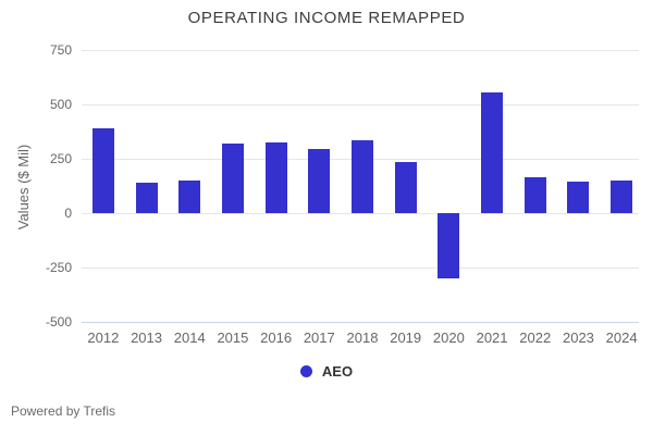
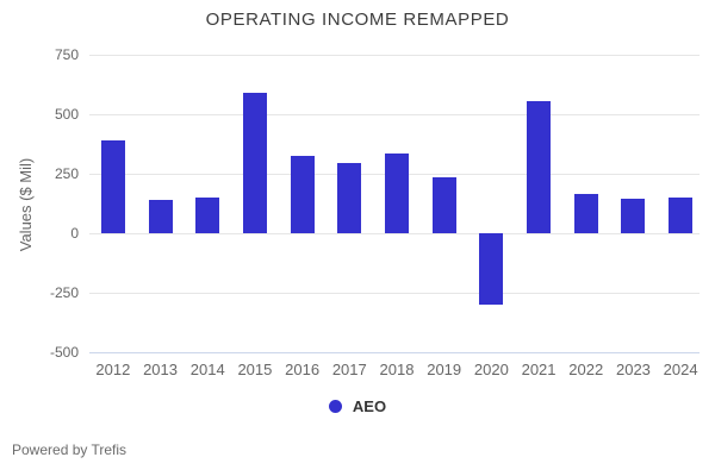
2015: 320 -> 590
